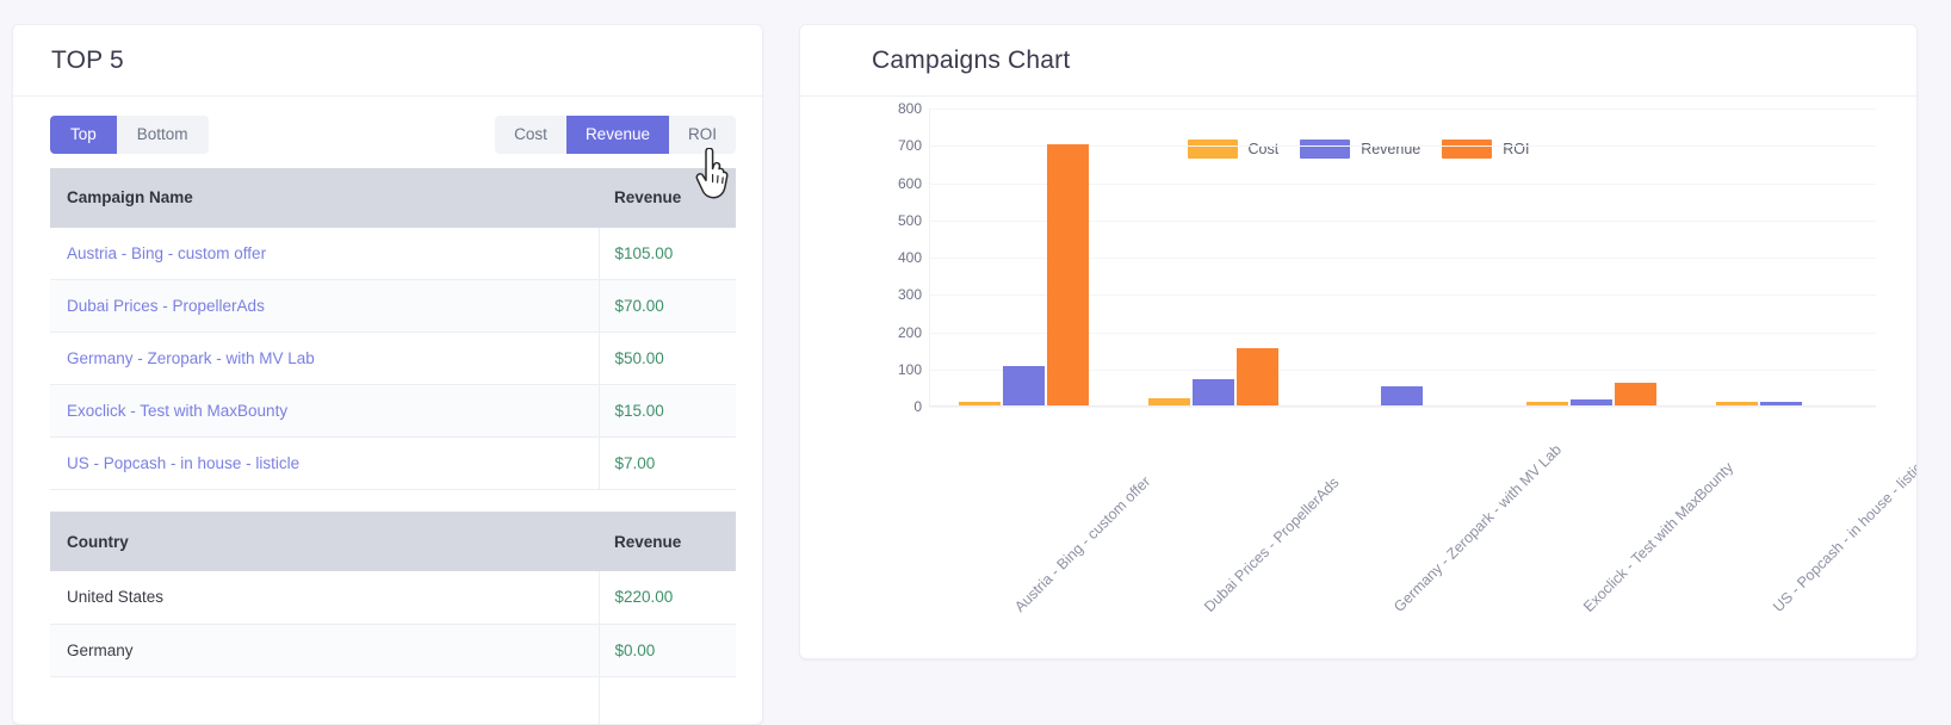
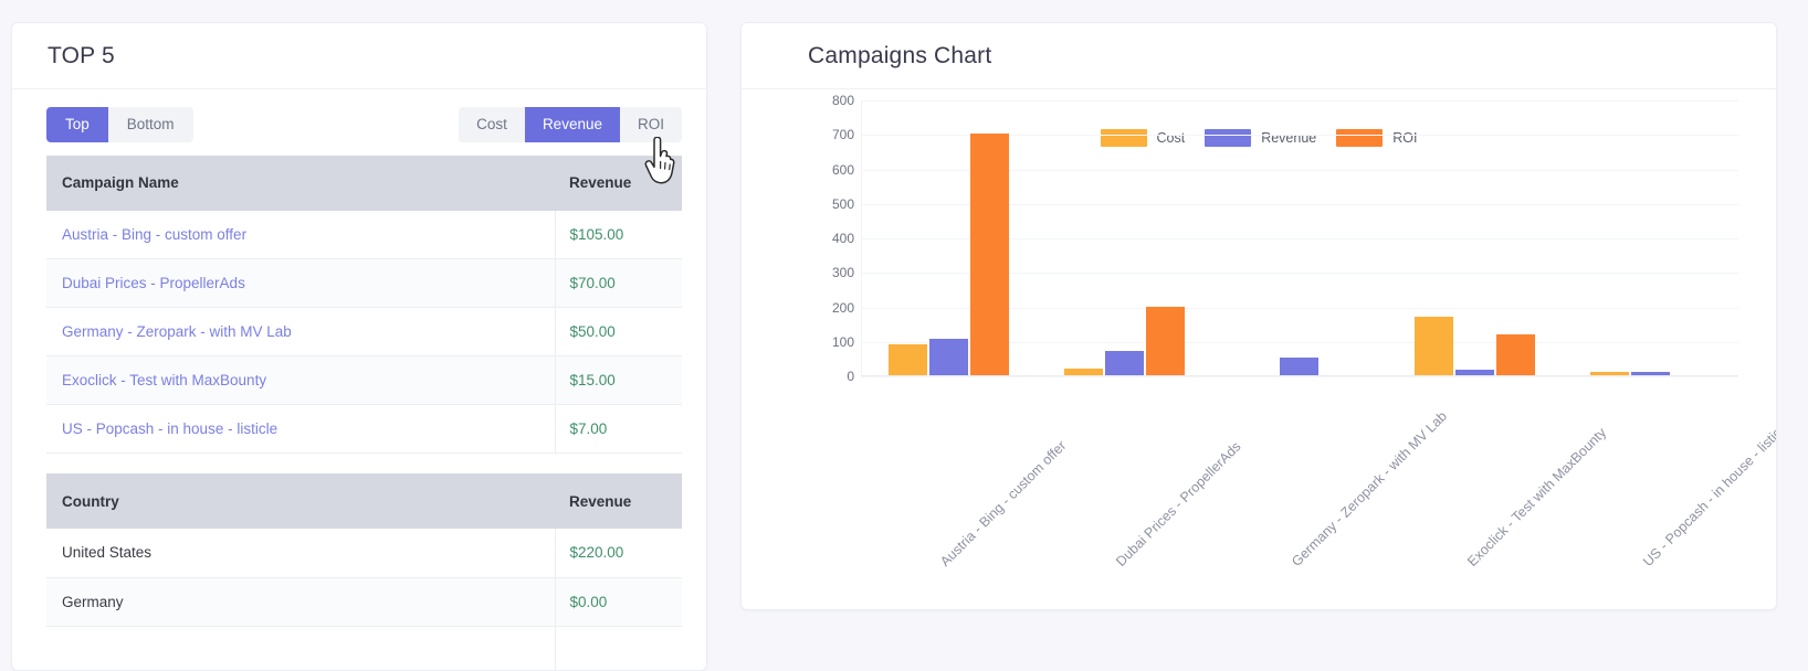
Cost/Austria - Bing - custom offer: 10 -> 90
ROI/Dubai Prices - PropellerAds: 160 -> 200
Cost/Exoclick - Test with MaxBounty: 10 -> 170
ROI/Exoclick - Test with MaxBounty: 60 -> 120
